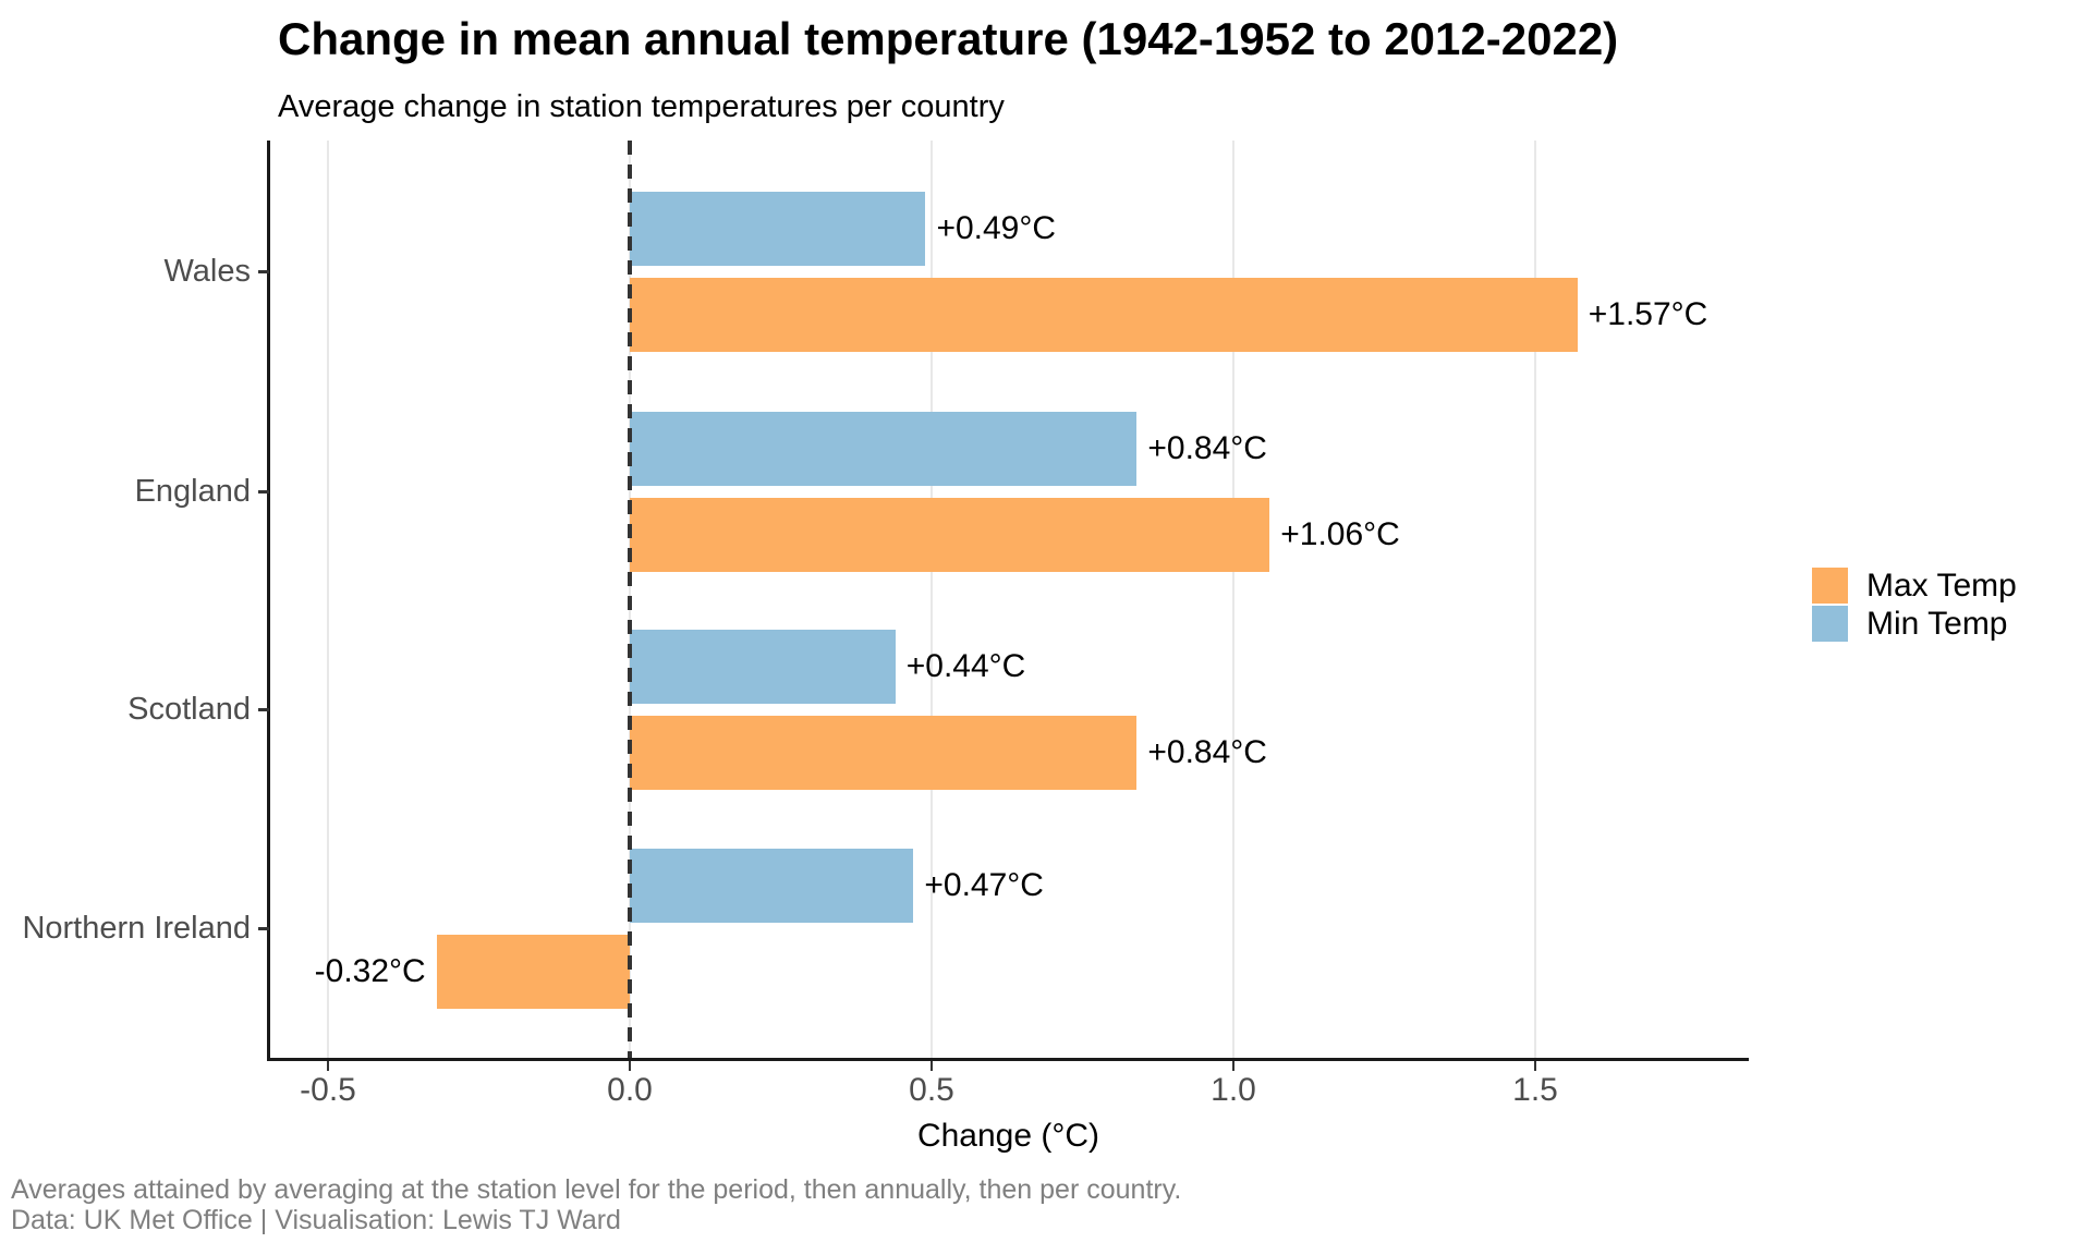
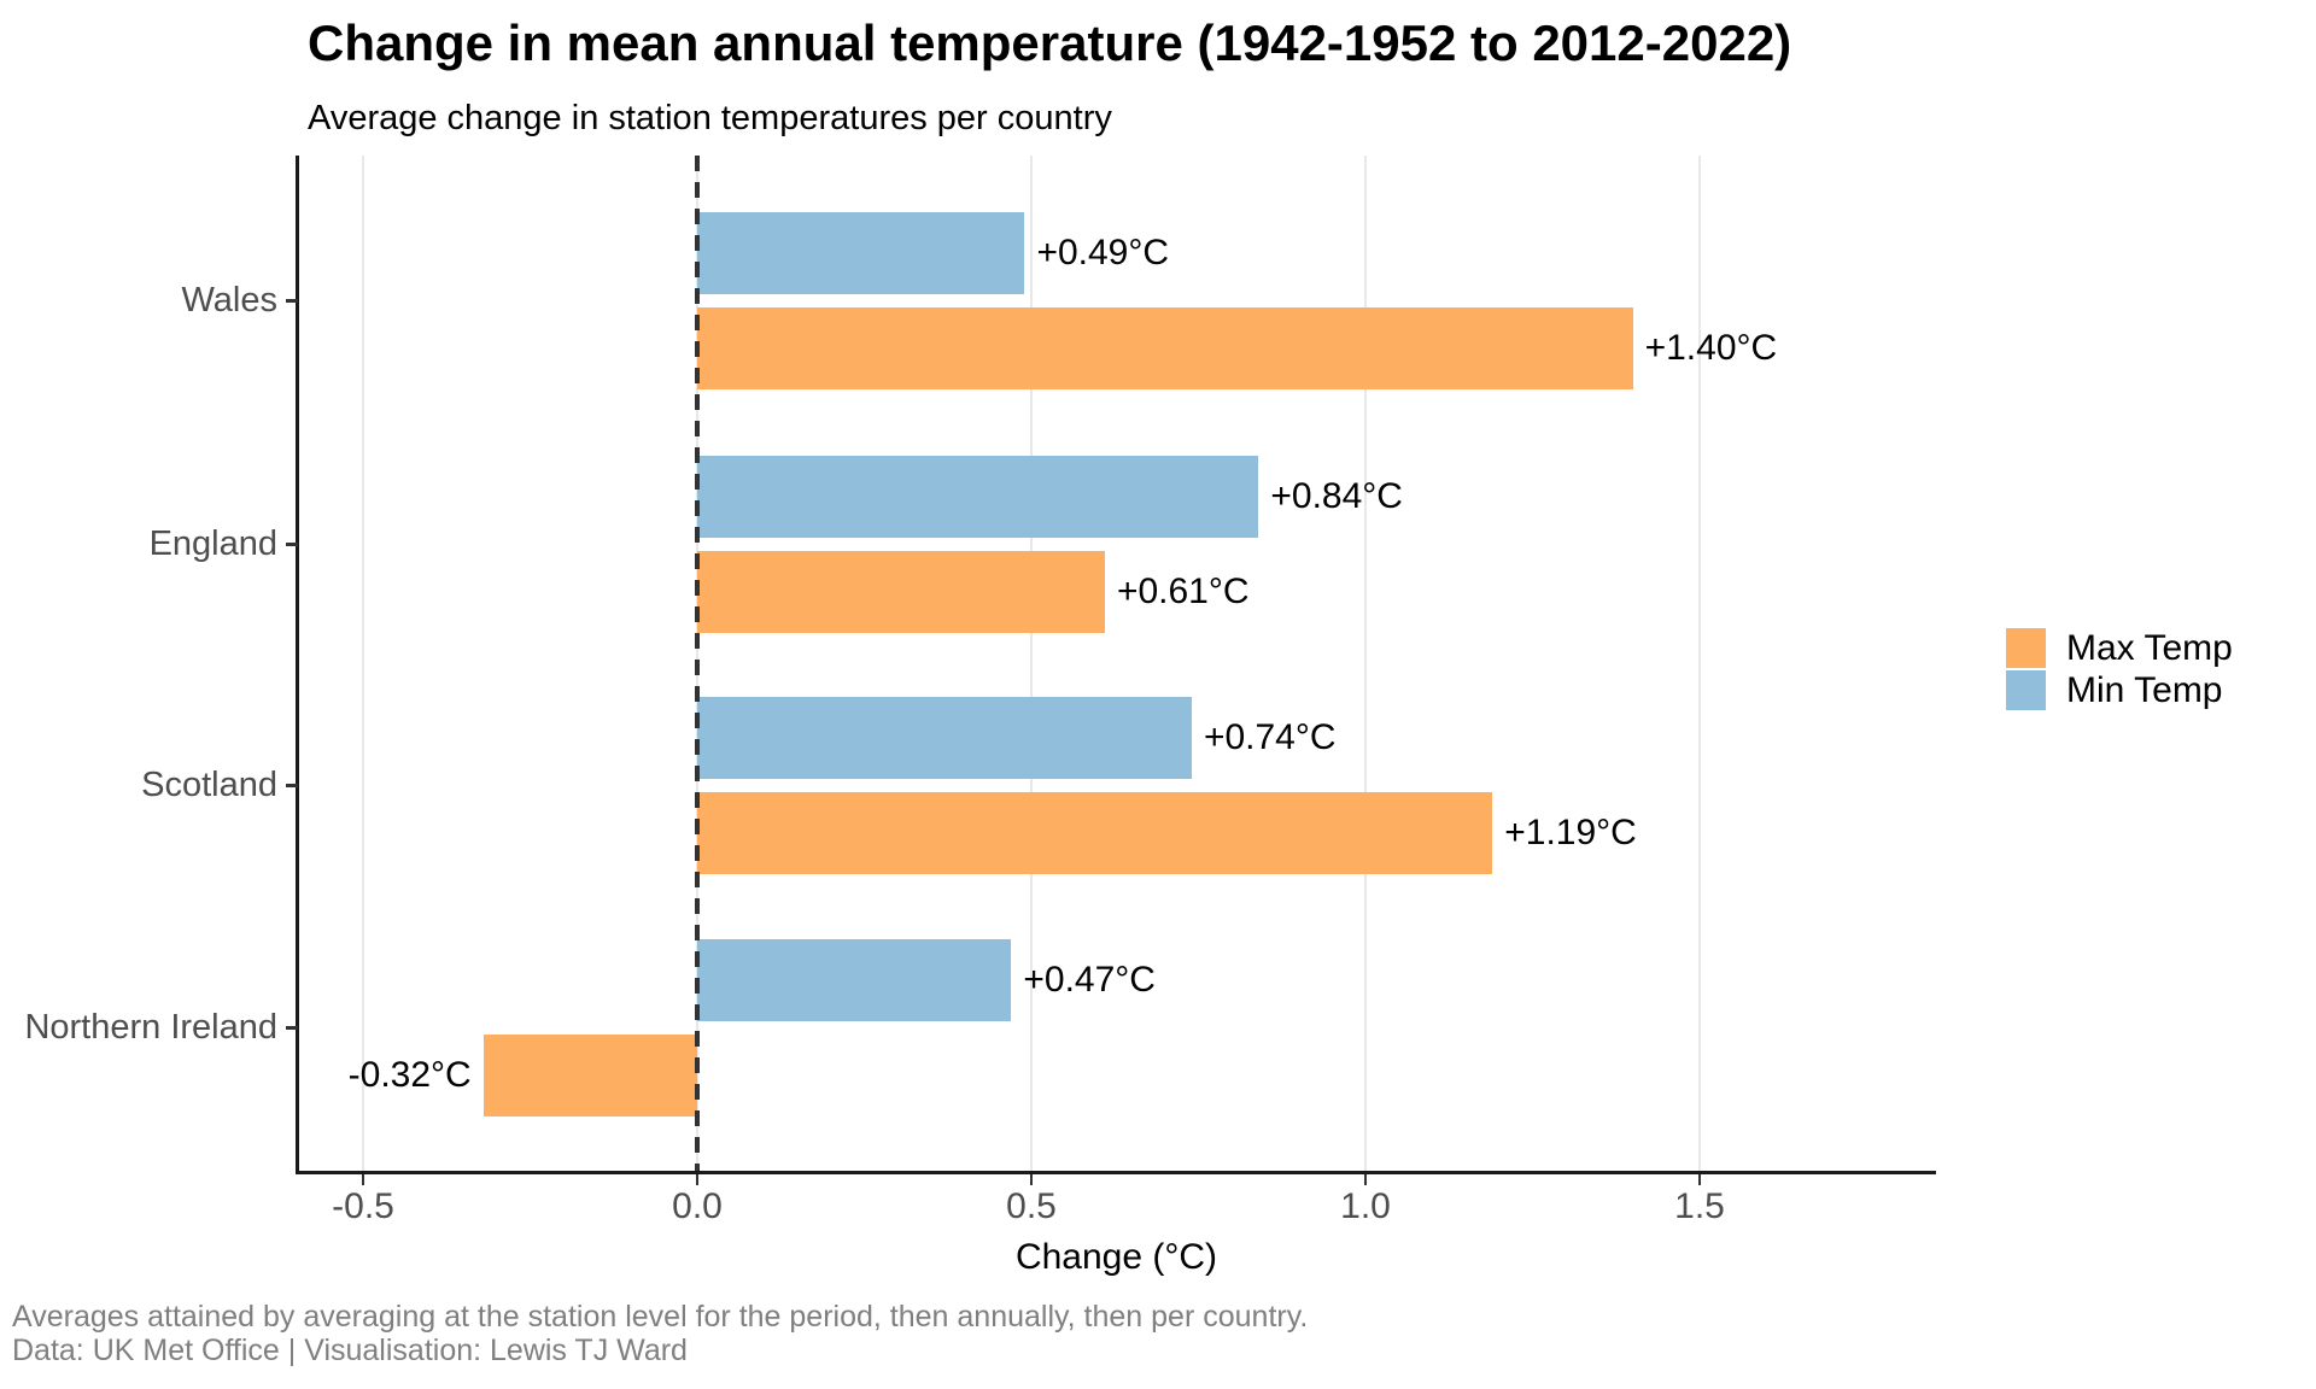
Max Temp/Wales: +1.57°C -> +1.40°C
Max Temp/England: +1.06°C -> +0.61°C
Min Temp/Scotland: +0.44°C -> +0.74°C
Max Temp/Scotland: +0.84°C -> +1.19°C
